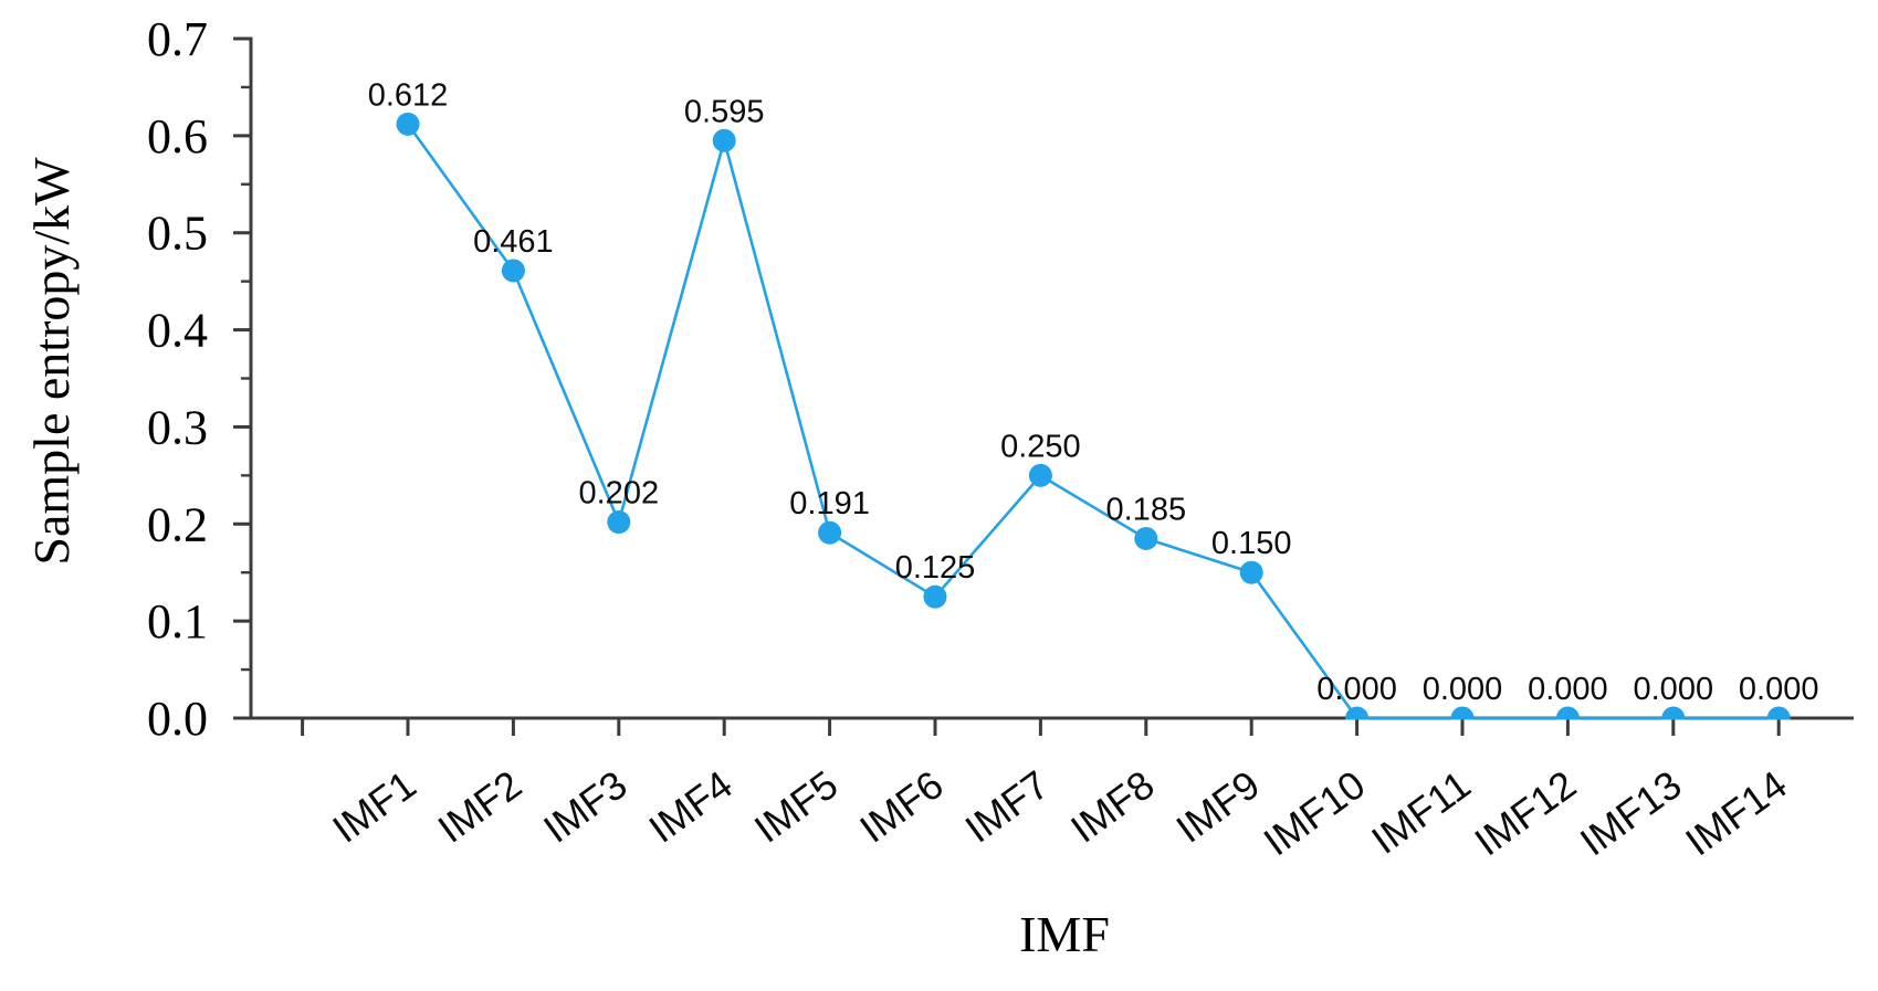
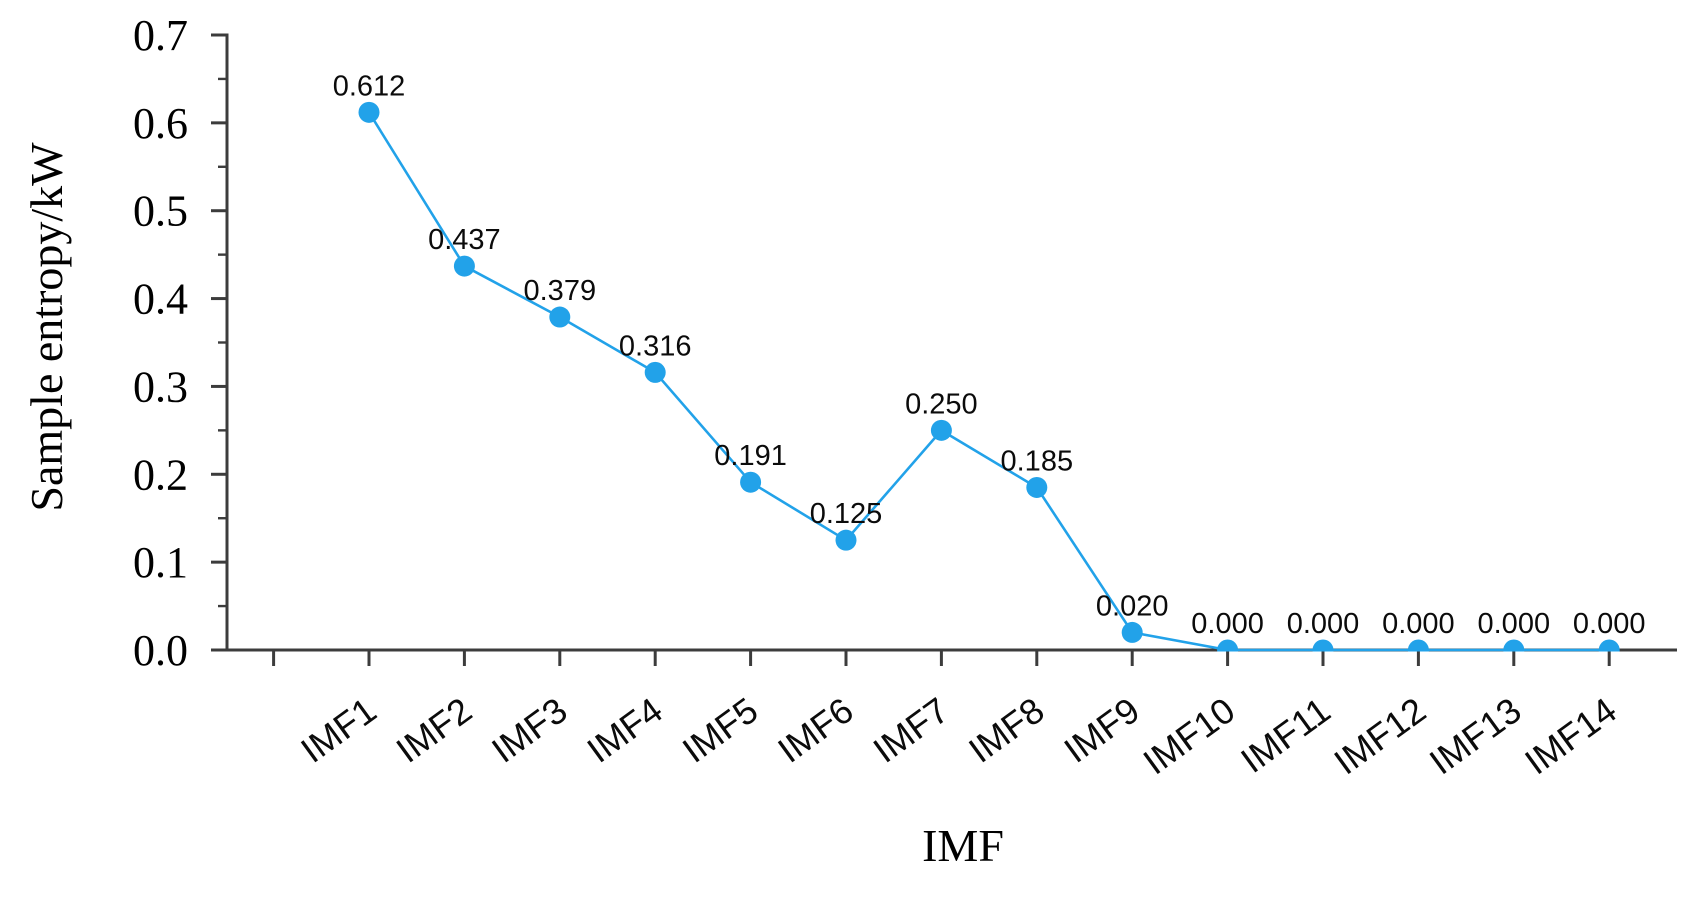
IMF2: 0.461 -> 0.437
IMF3: 0.202 -> 0.379
IMF4: 0.595 -> 0.316
IMF9: 0.150 -> 0.020
